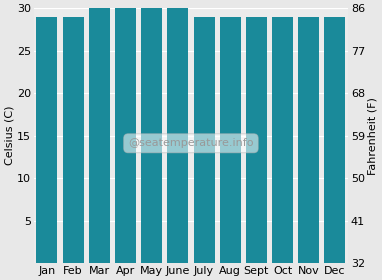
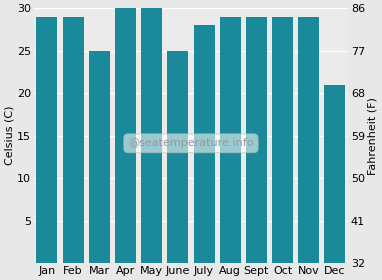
Mar: 30 -> 25
June: 30 -> 25
July: 29 -> 28
Dec: 29 -> 21
